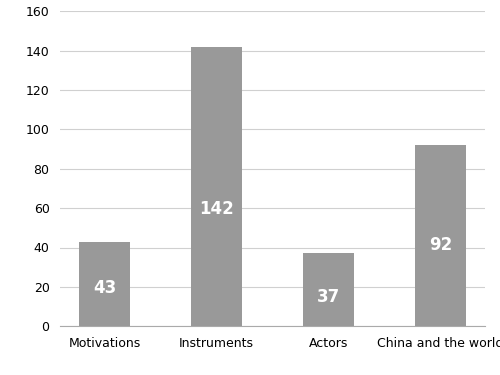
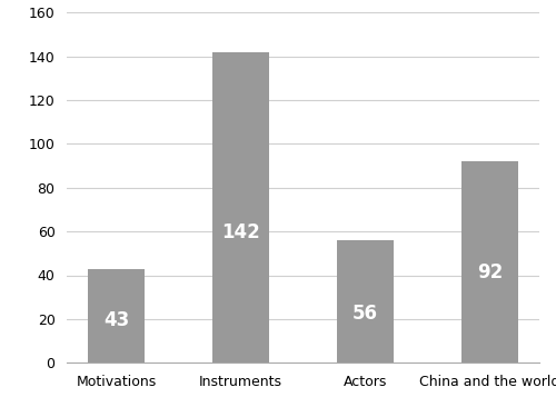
Actors: 37 -> 56
